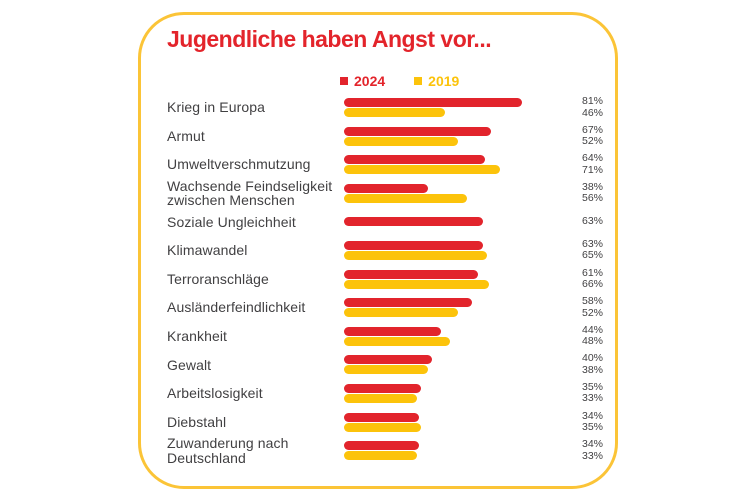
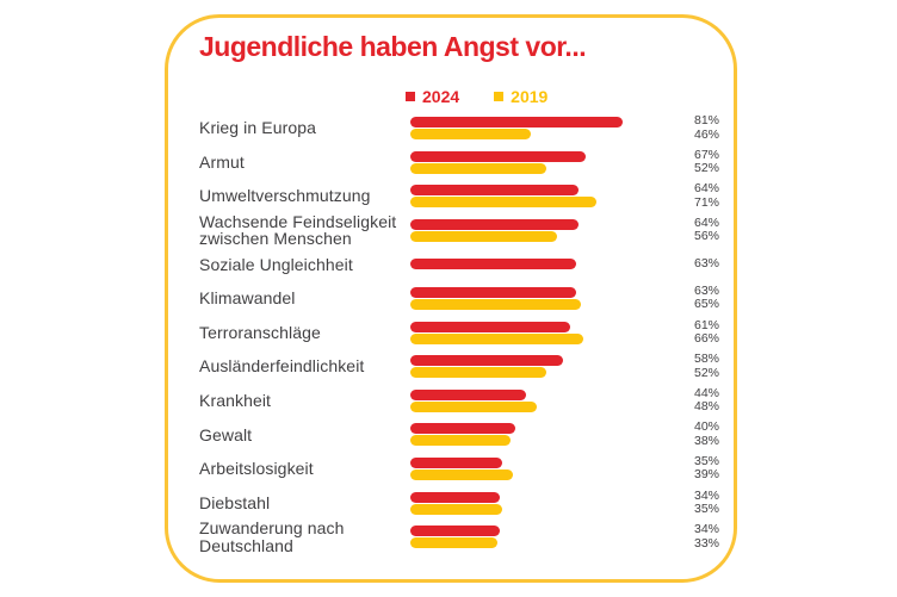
2024/Wachsende Feindseligkeit zwischen Menschen: 38% -> 64%
2019/Arbeitslosigkeit: 33% -> 39%
